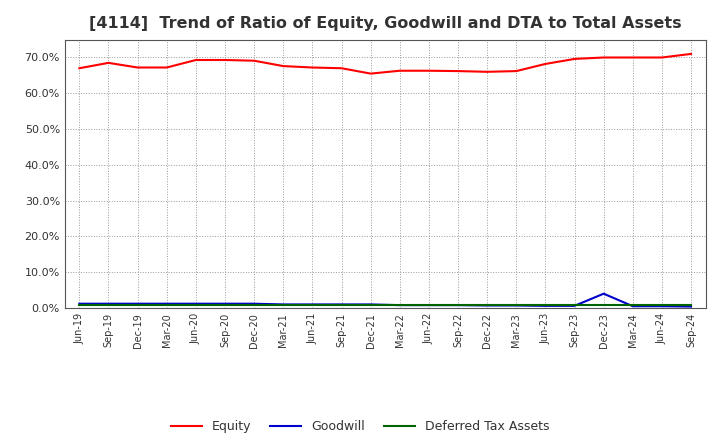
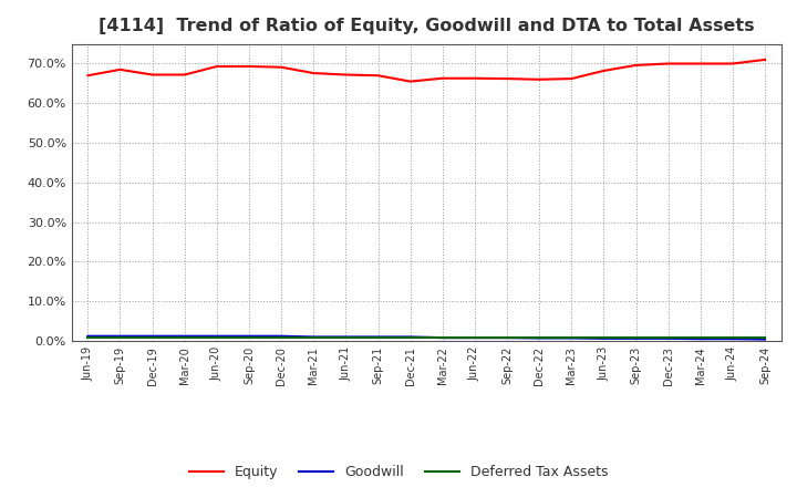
Goodwill/Dec-23: 4.0% -> 0.6%
